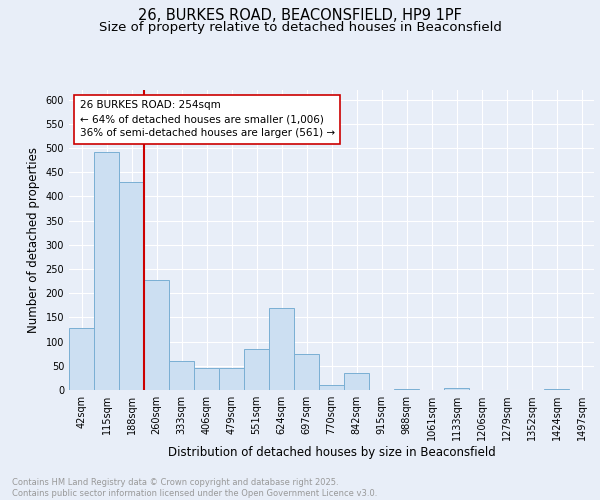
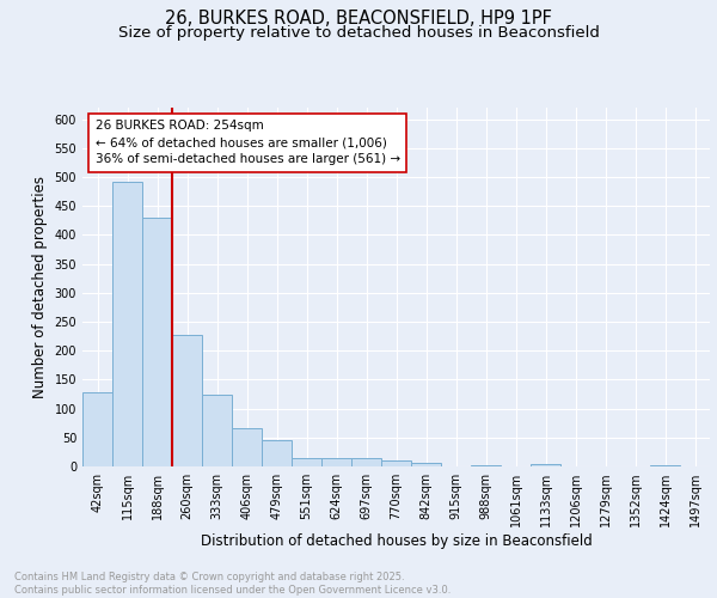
333sqm: 60 -> 125
406sqm: 45 -> 67
551sqm: 85 -> 14
624sqm: 170 -> 14
697sqm: 75 -> 15
842sqm: 35 -> 7
